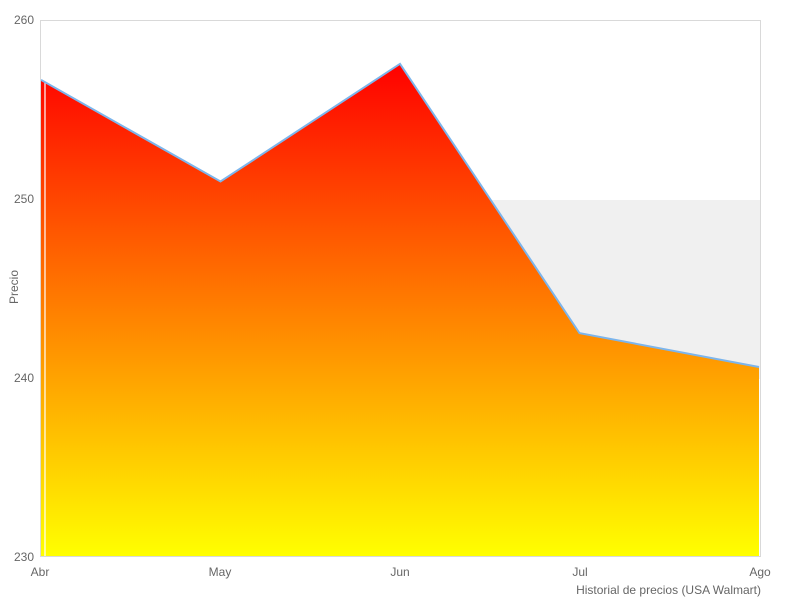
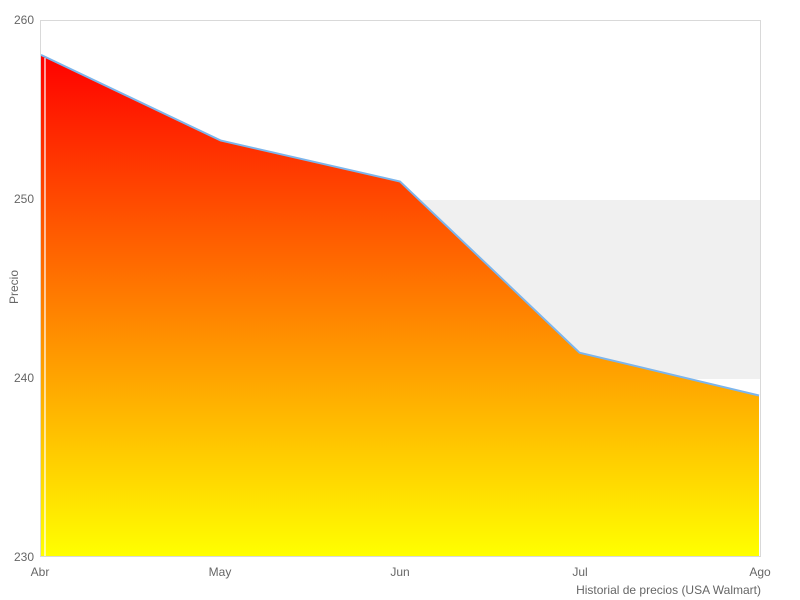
Abr: 256.7 -> 258.1
May: 251.0 -> 253.3
Jun: 257.6 -> 251.0
Jul: 242.5 -> 241.4
Ago: 240.6 -> 239.0
